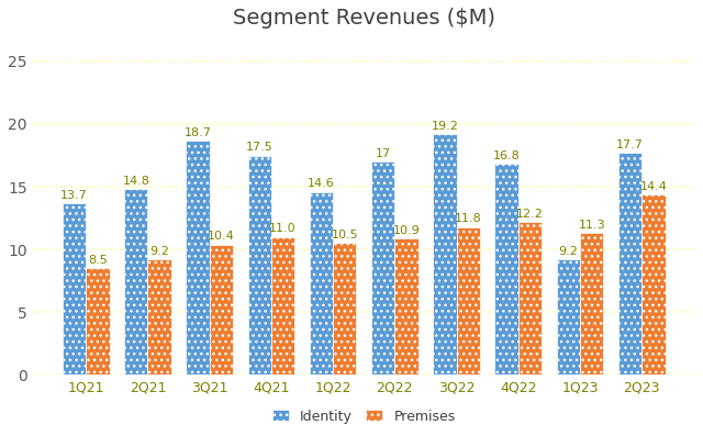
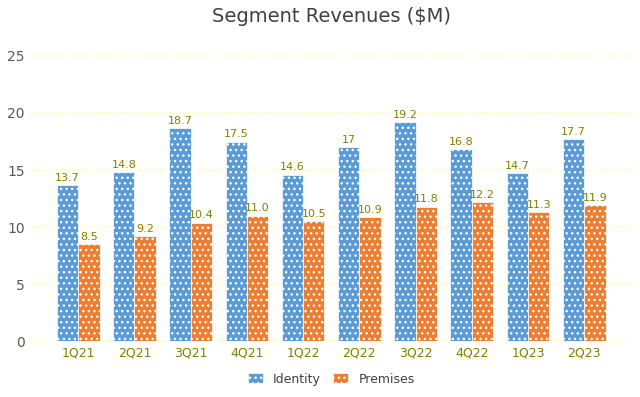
Identity/1Q23: 9.2 -> 14.7
Premises/2Q23: 14.4 -> 11.9
